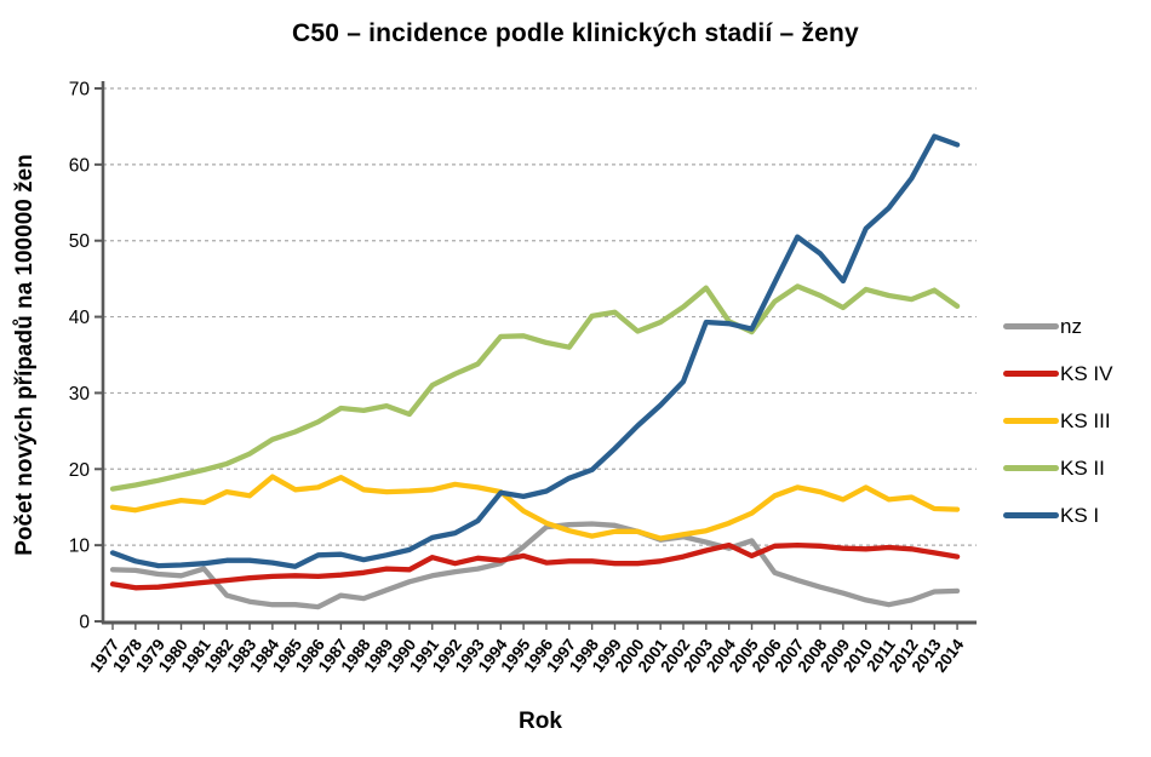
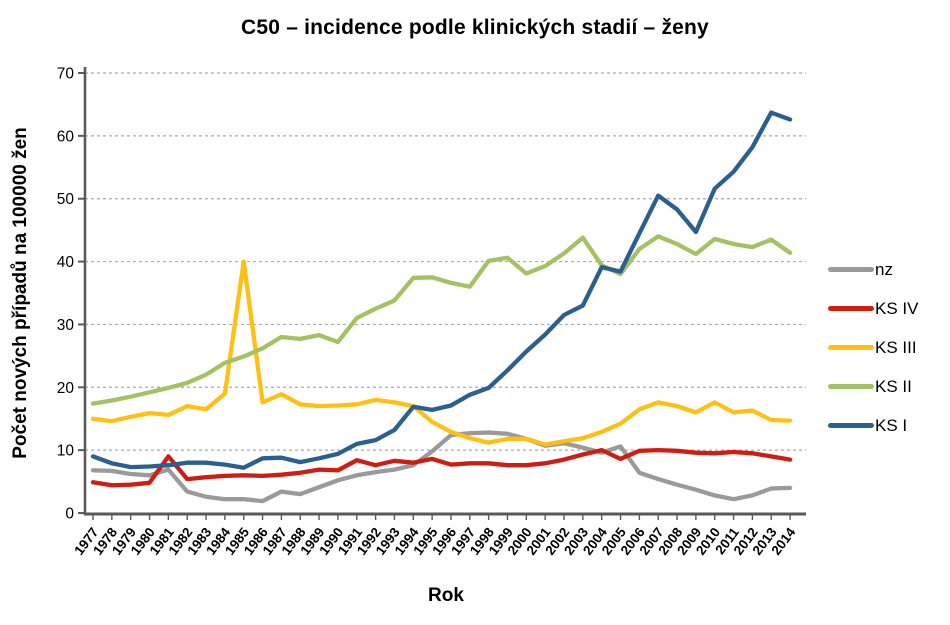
KS IV/1981: 5 -> 9
KS III/1985: 17 -> 40
KS I/2003: 39 -> 33
